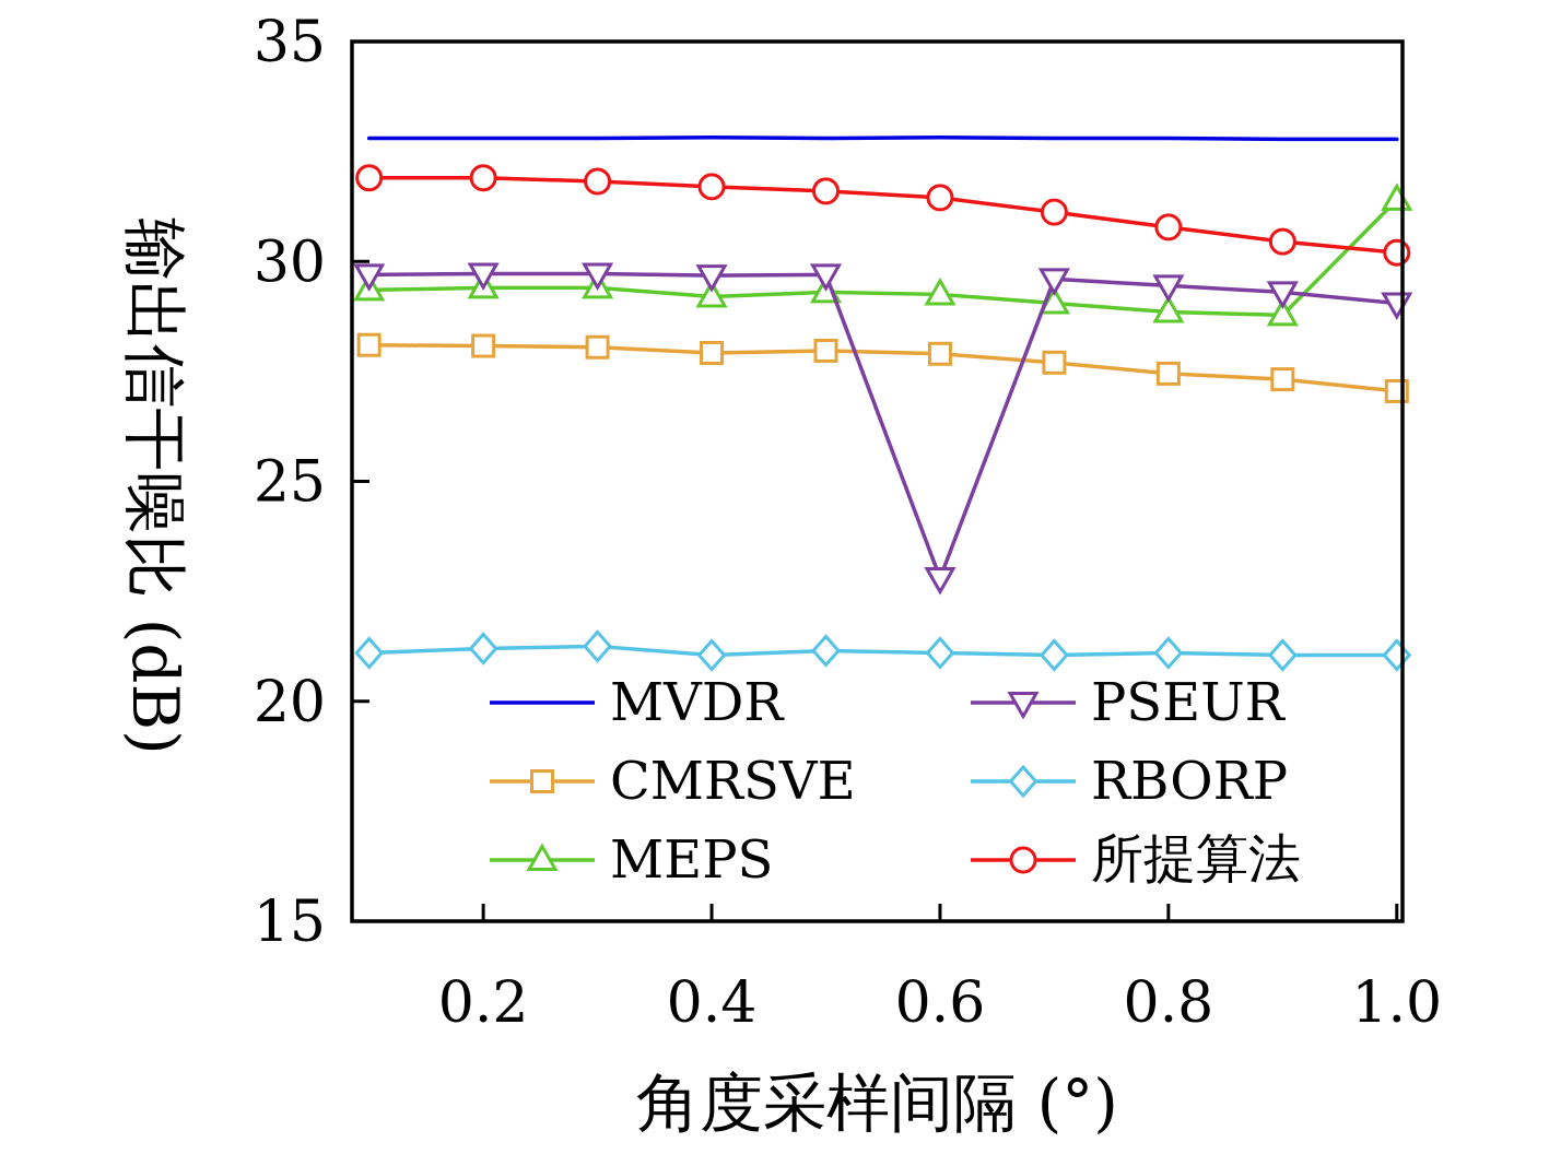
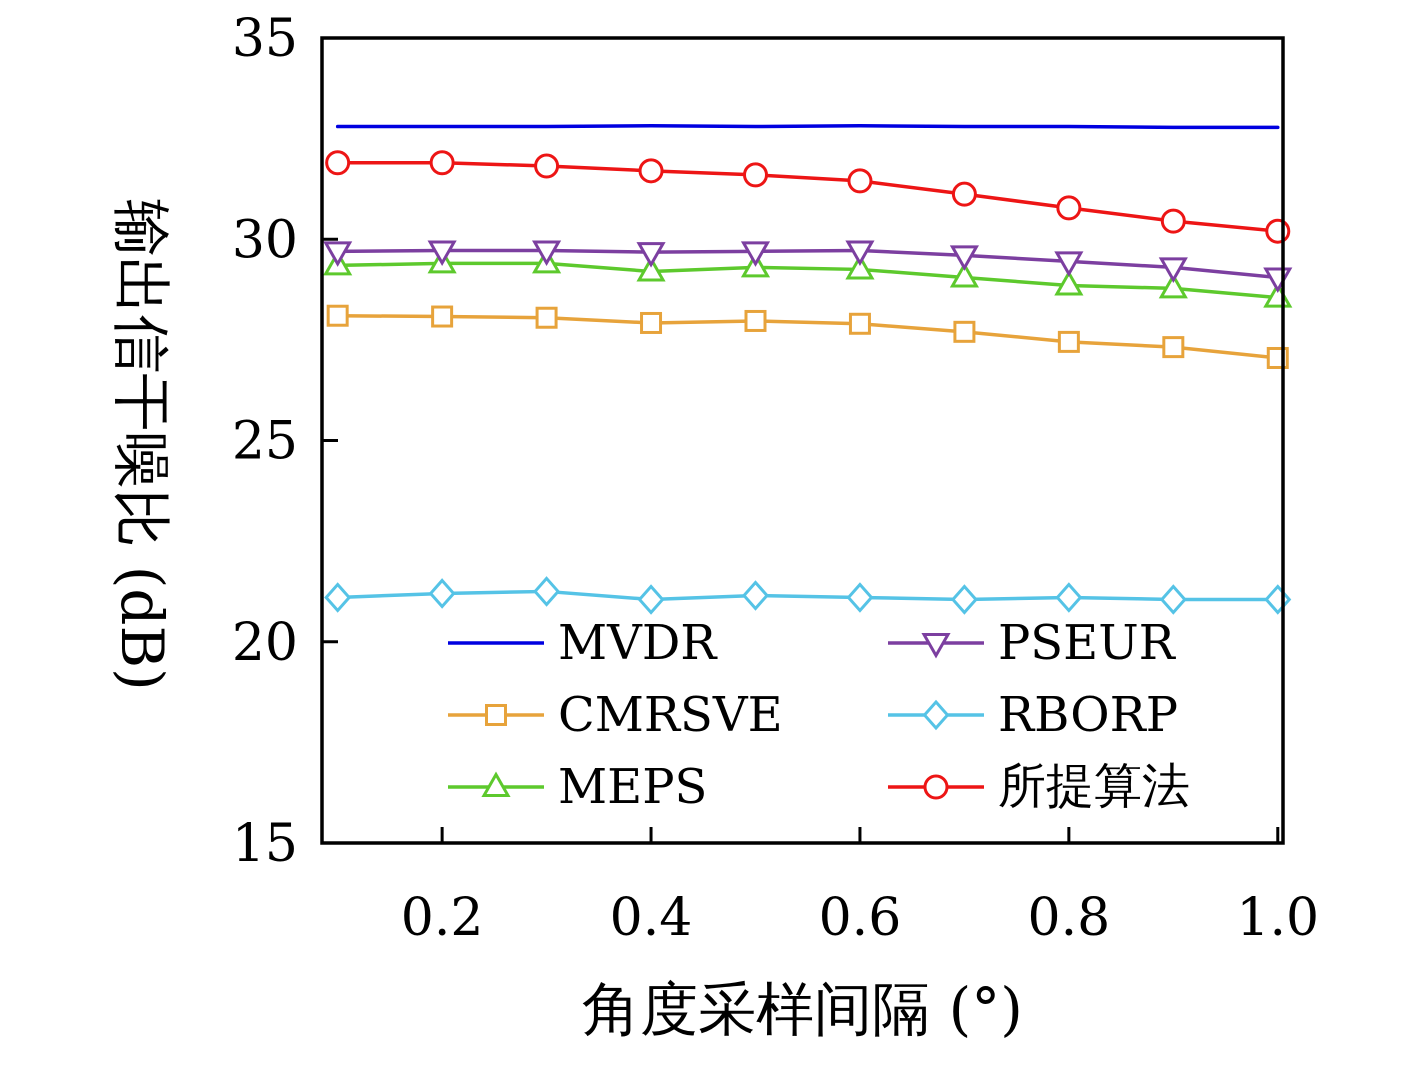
PSEUR/0.6: 22.8 -> 29.7
MEPS/1.0: 31.4 -> 28.6
